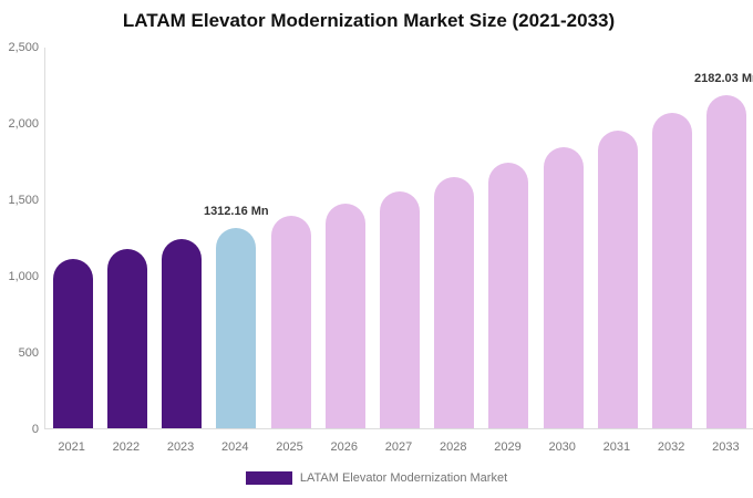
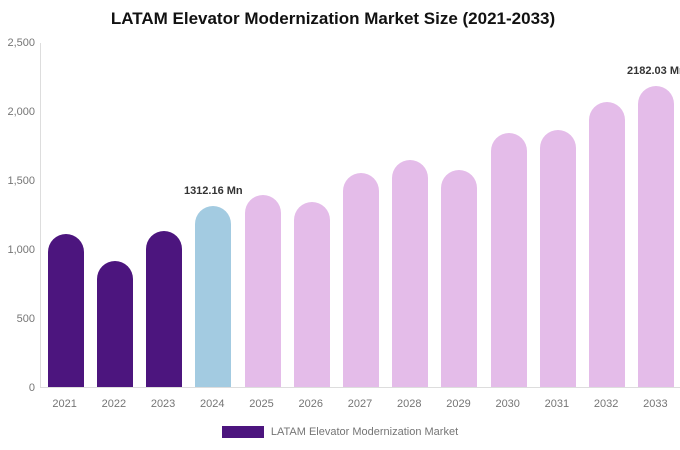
2022: 1170 -> 910
2023: 1240 -> 1130
2026: 1470 -> 1340
2029: 1740 -> 1570
2031: 1950 -> 1860
